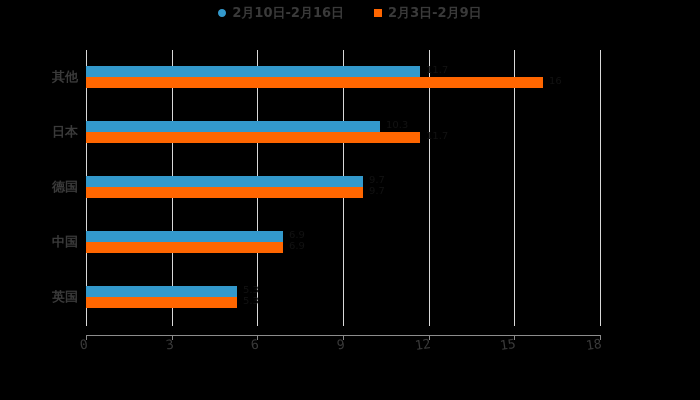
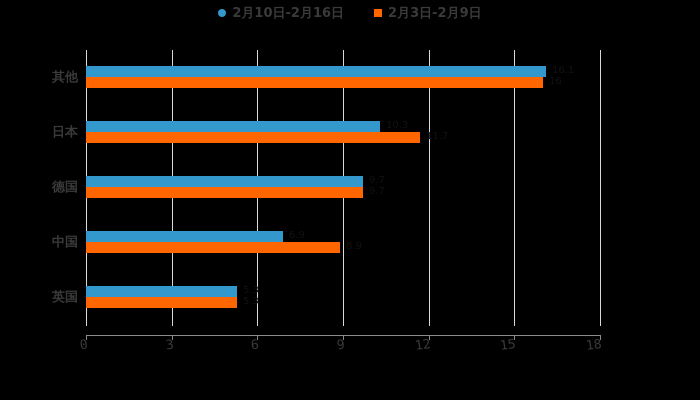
2月10日-2月16日/其他: 11.7 -> 16.1
2月3日-2月9日/中国: 6.9 -> 8.9
